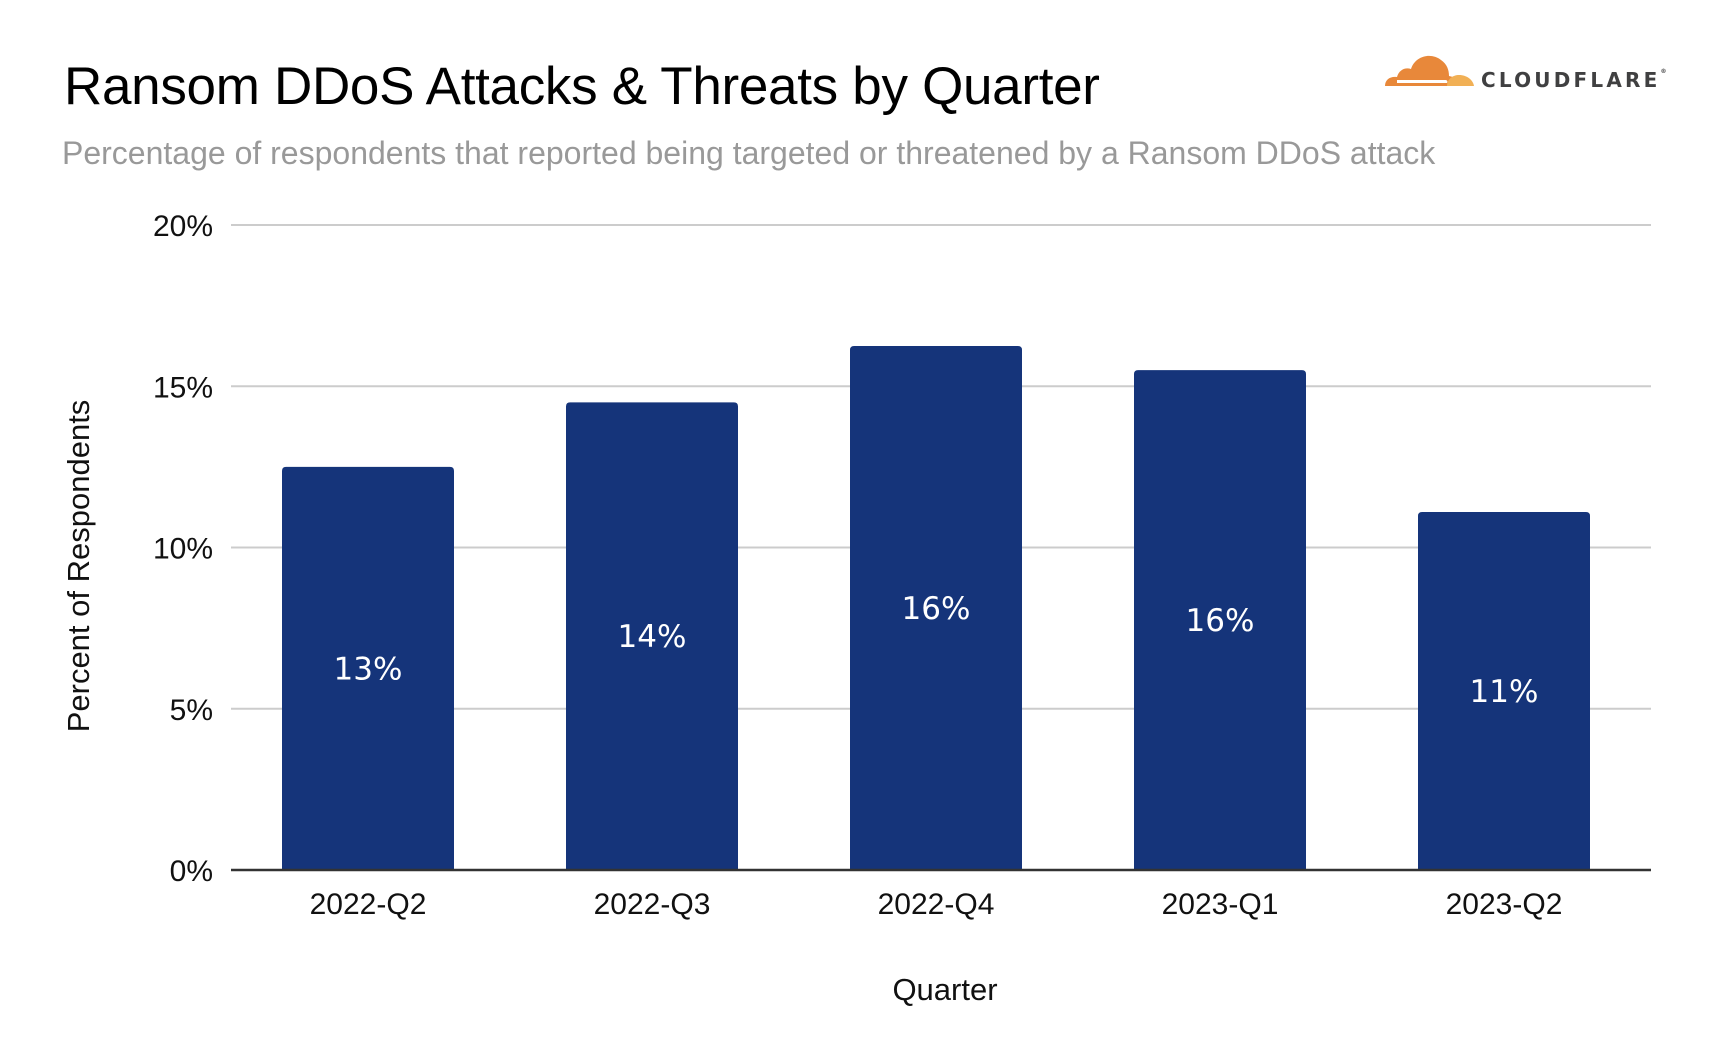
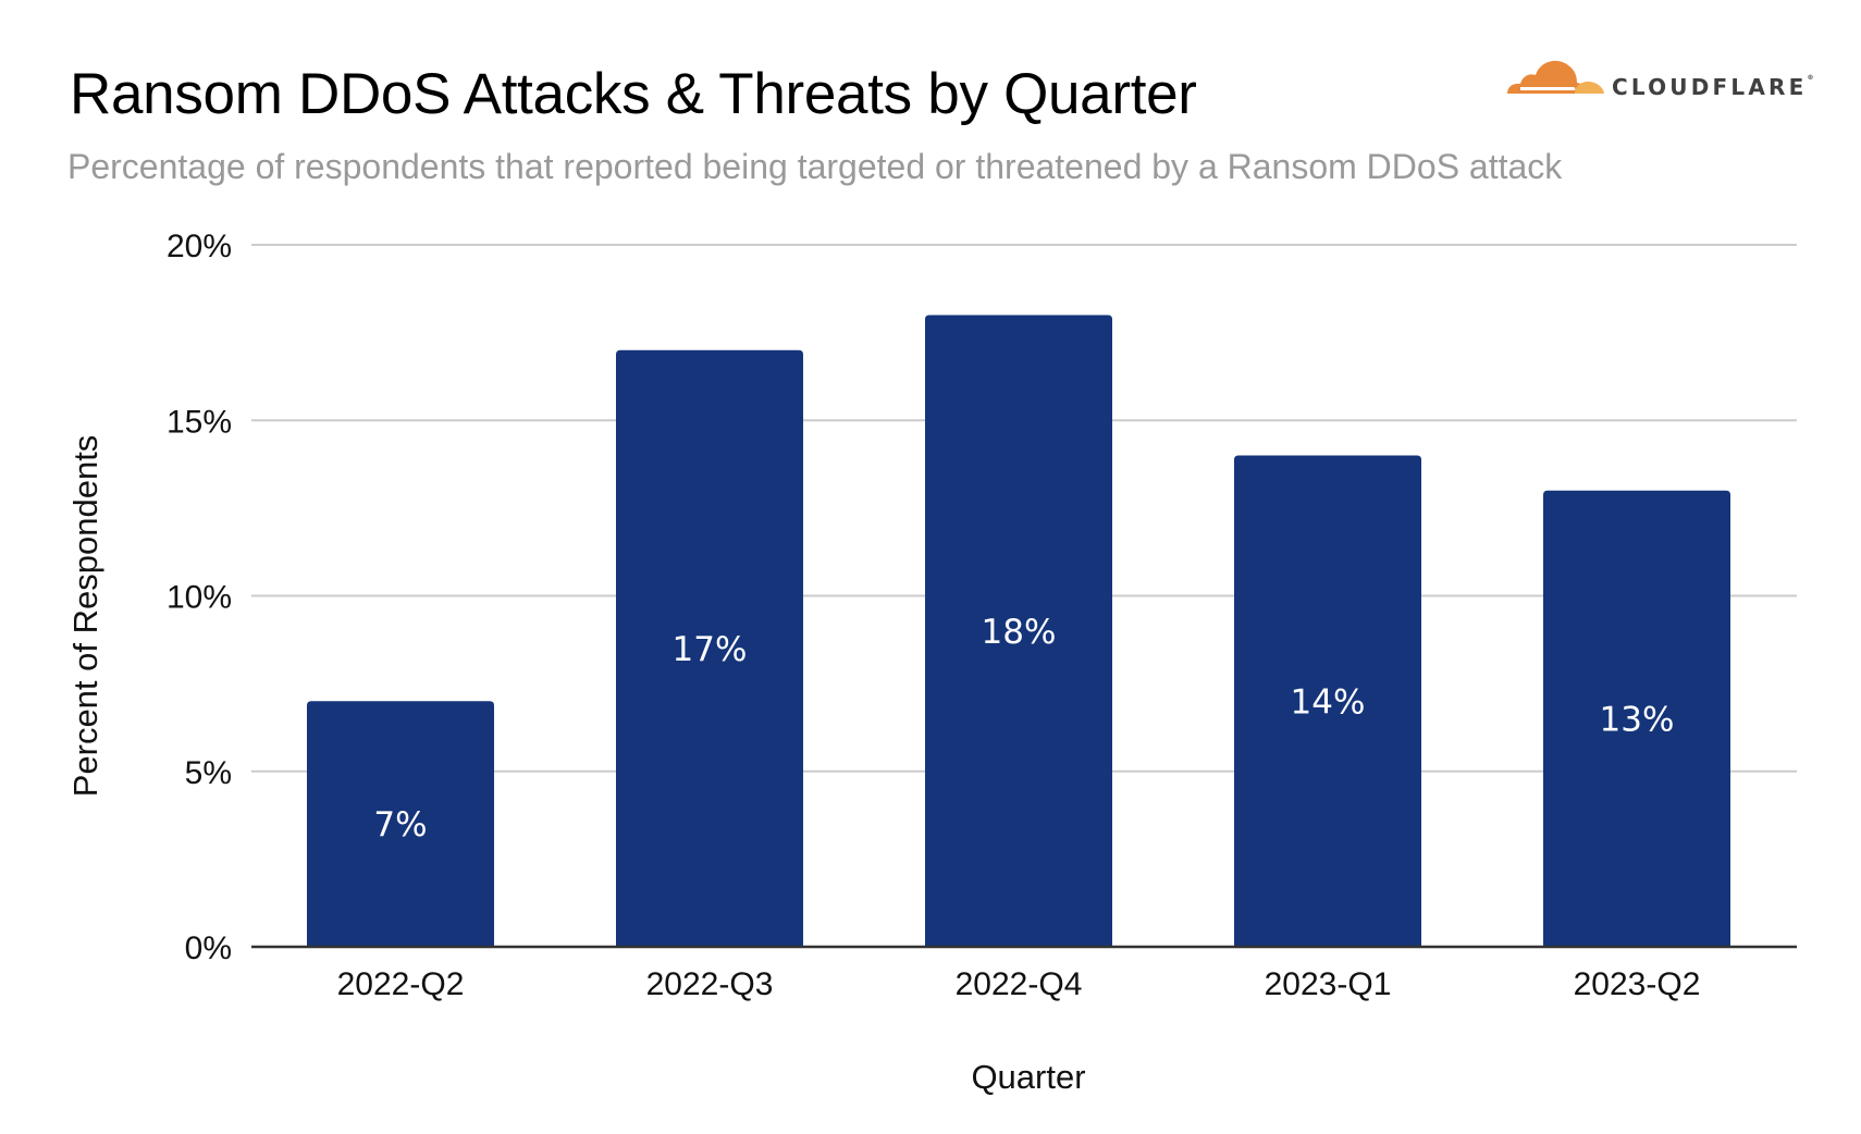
2022-Q2: 13% -> 7%
2022-Q3: 14% -> 17%
2022-Q4: 16% -> 18%
2023-Q1: 16% -> 14%
2023-Q2: 11% -> 13%
